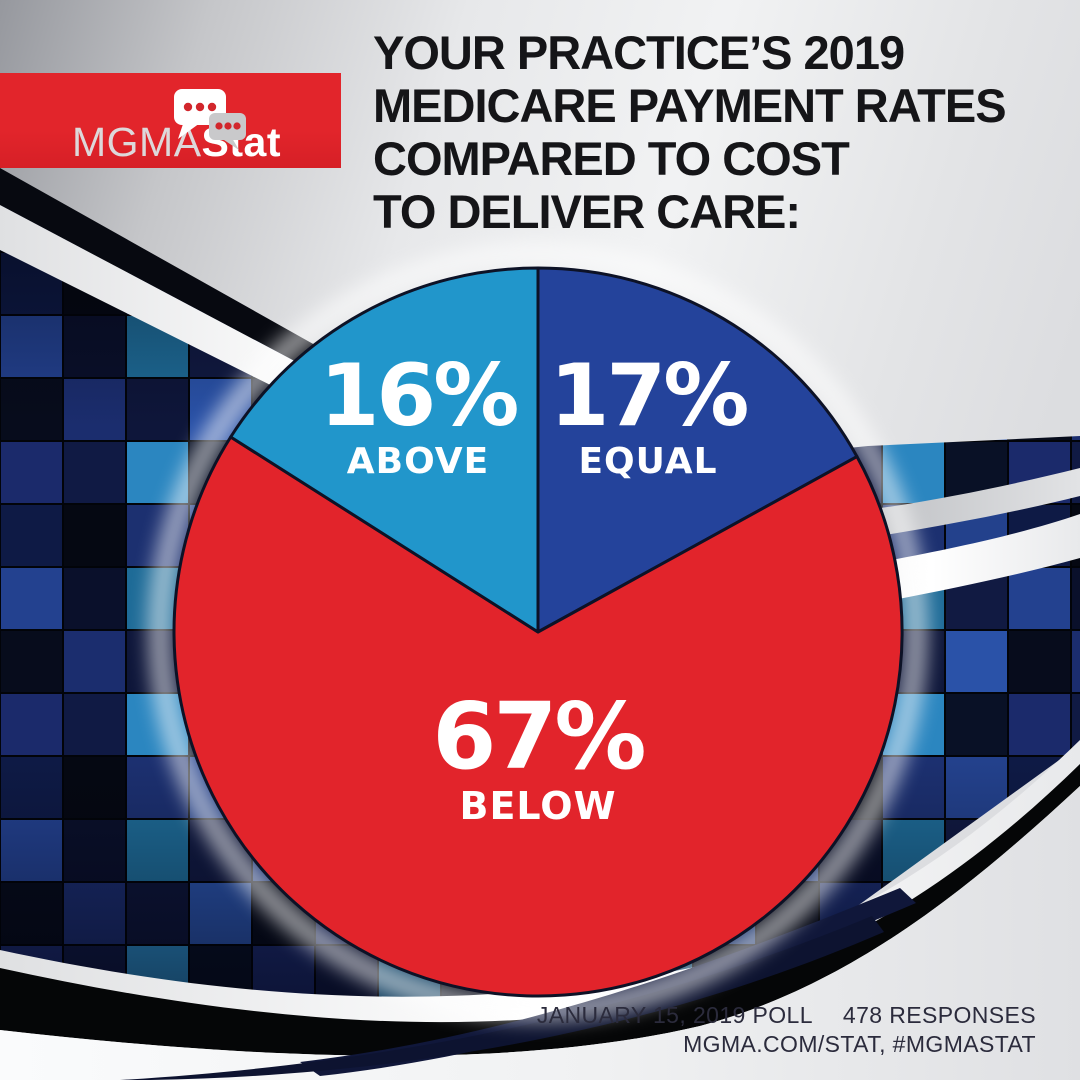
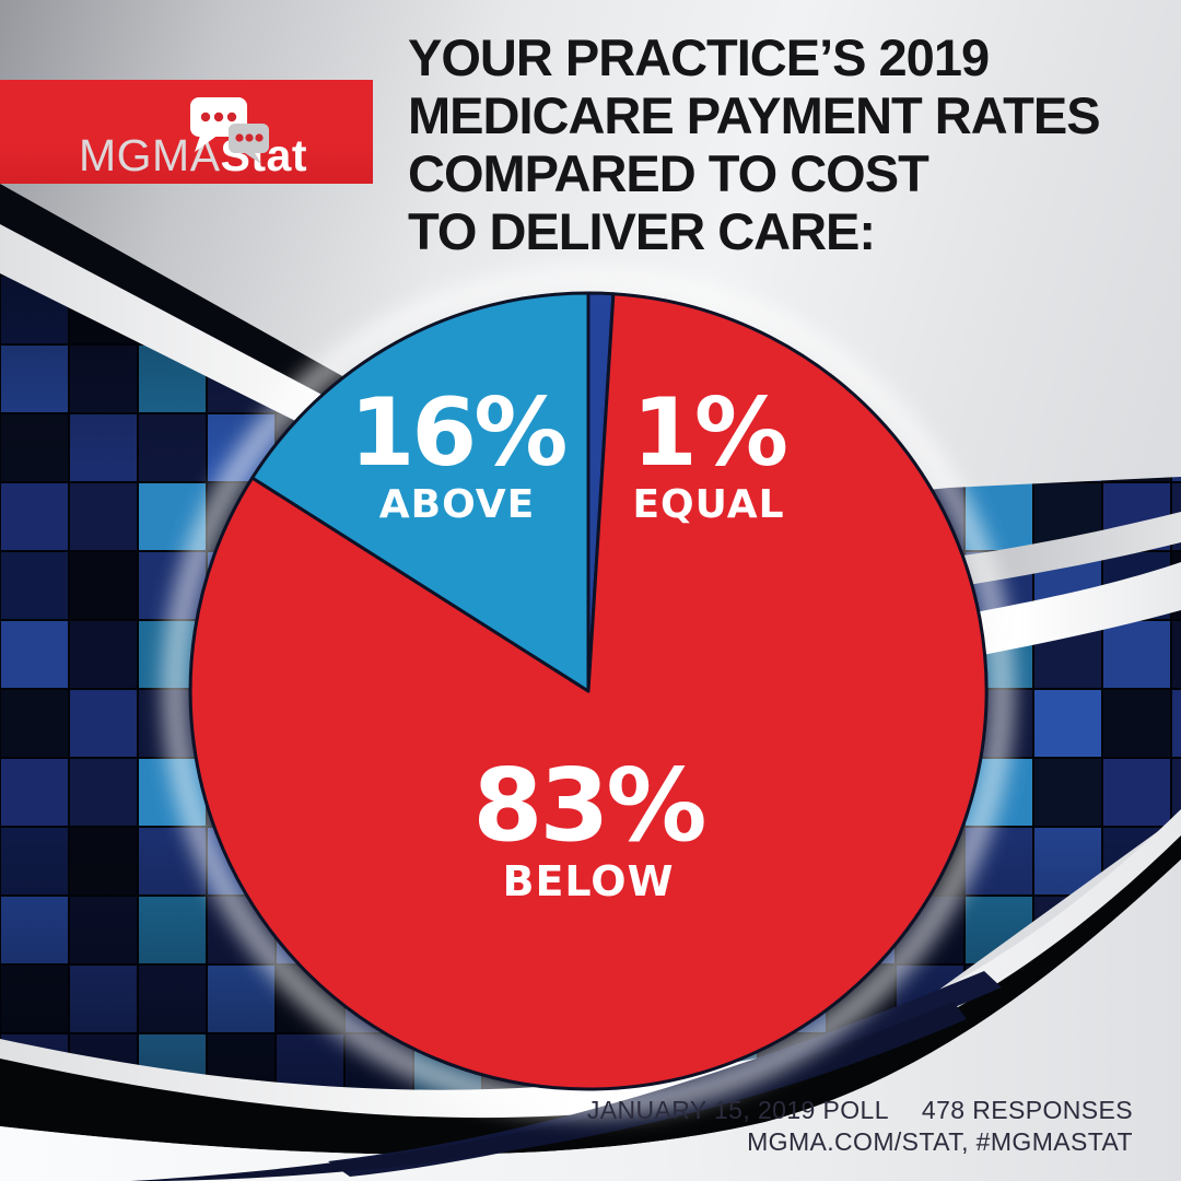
EQUAL: 17% -> 1%
BELOW: 67% -> 83%
